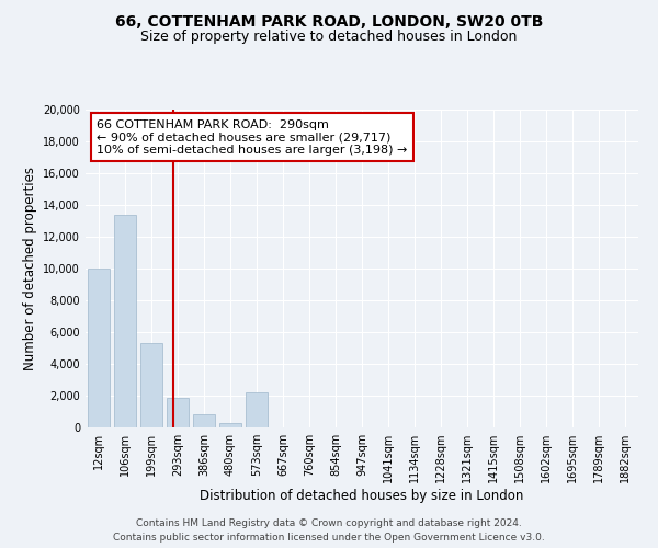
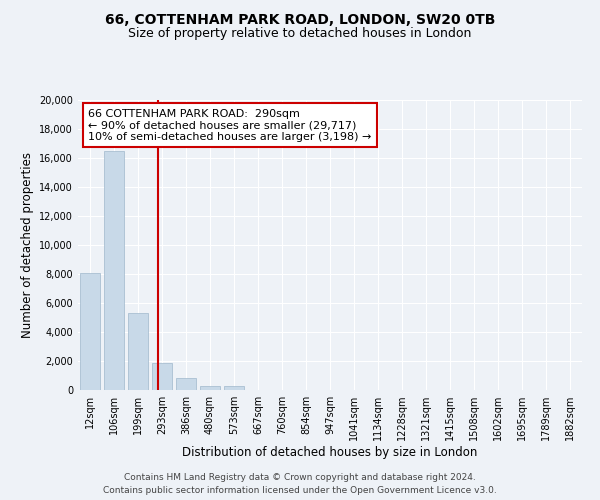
12sqm: 10,000 -> 8,100
106sqm: 13,400 -> 16,500
573sqm: 2,200 -> 300
